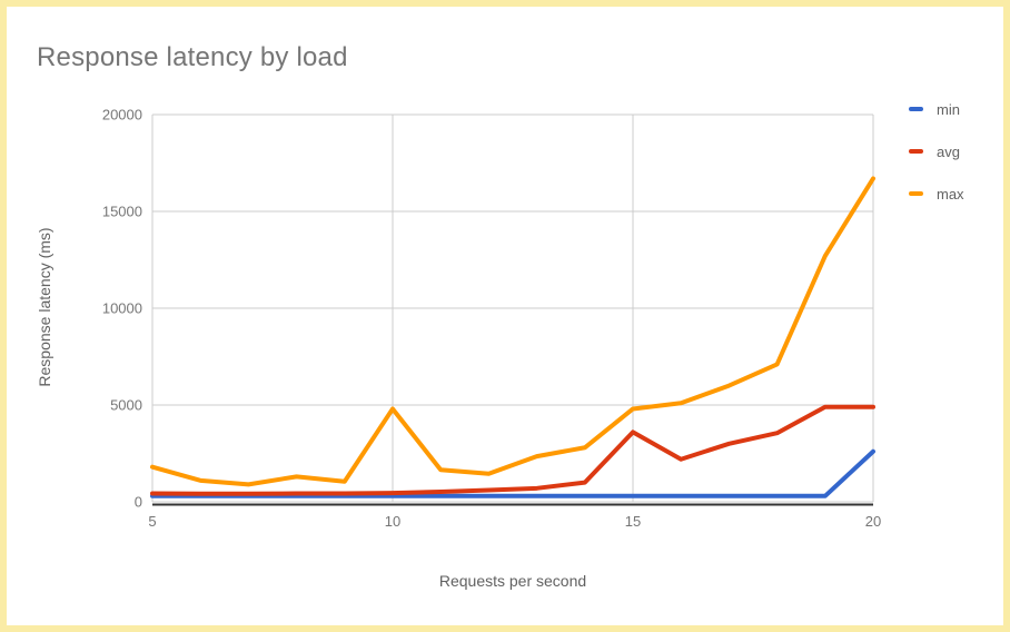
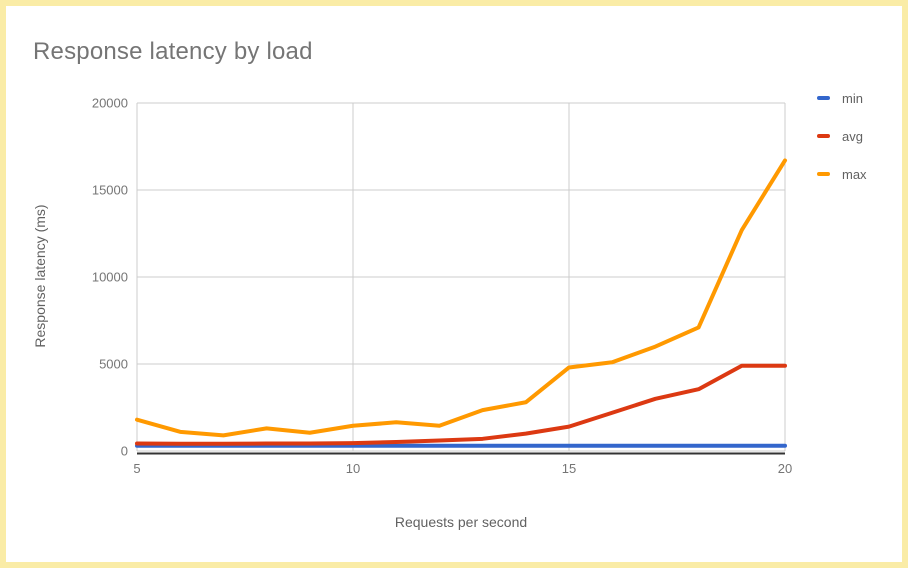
max/10: 4800 -> 1400
avg/15: 3600 -> 1400
min/20: 2600 -> 300
